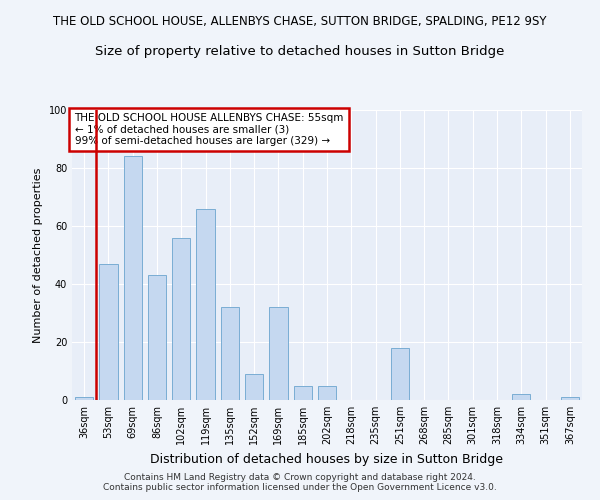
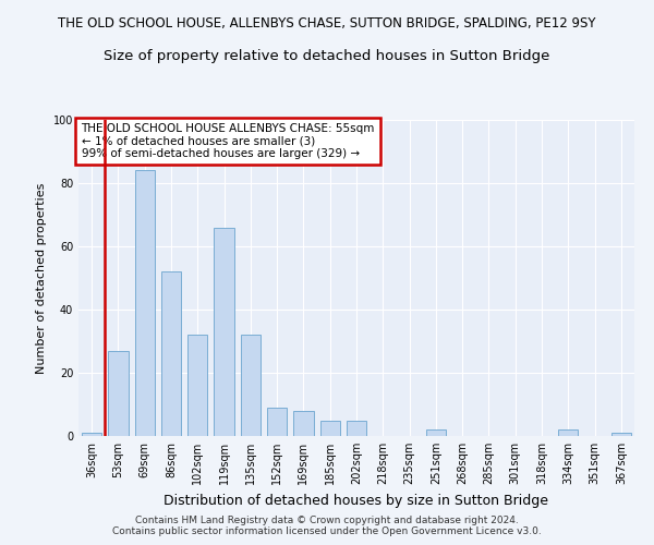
53sqm: 47 -> 27
86sqm: 43 -> 52
102sqm: 56 -> 32
169sqm: 32 -> 8
251sqm: 18 -> 2
